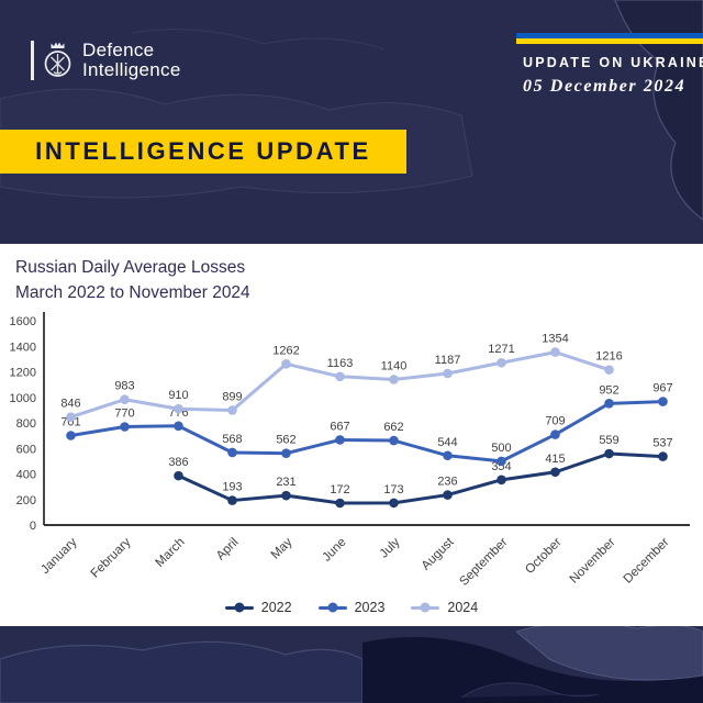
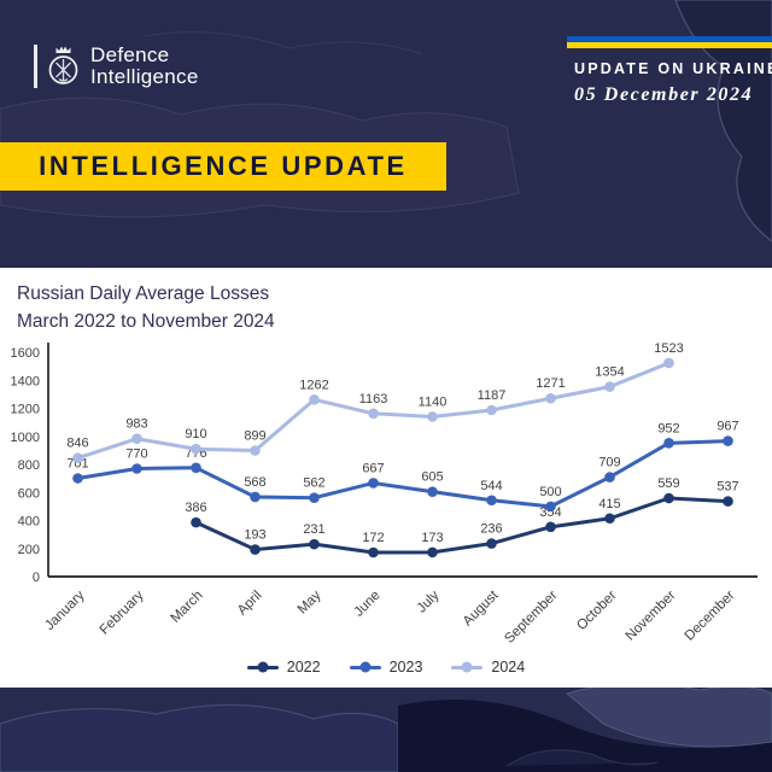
2023/July: 662 -> 605
2024/November: 1216 -> 1523
